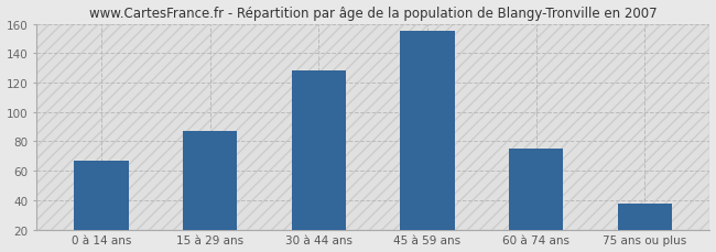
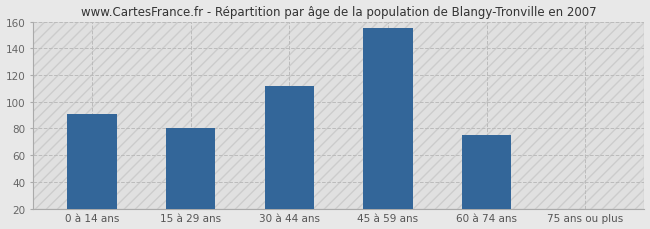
0 à 14 ans: 67 -> 91
15 à 29 ans: 87 -> 80
30 à 44 ans: 128 -> 112
75 ans ou plus: 38 -> 20
